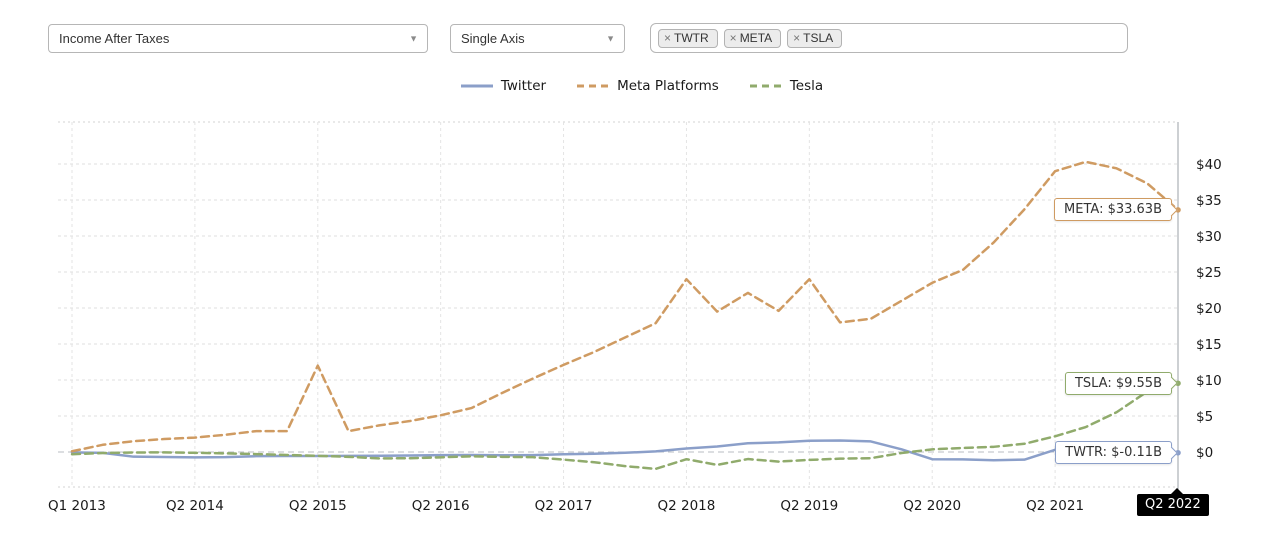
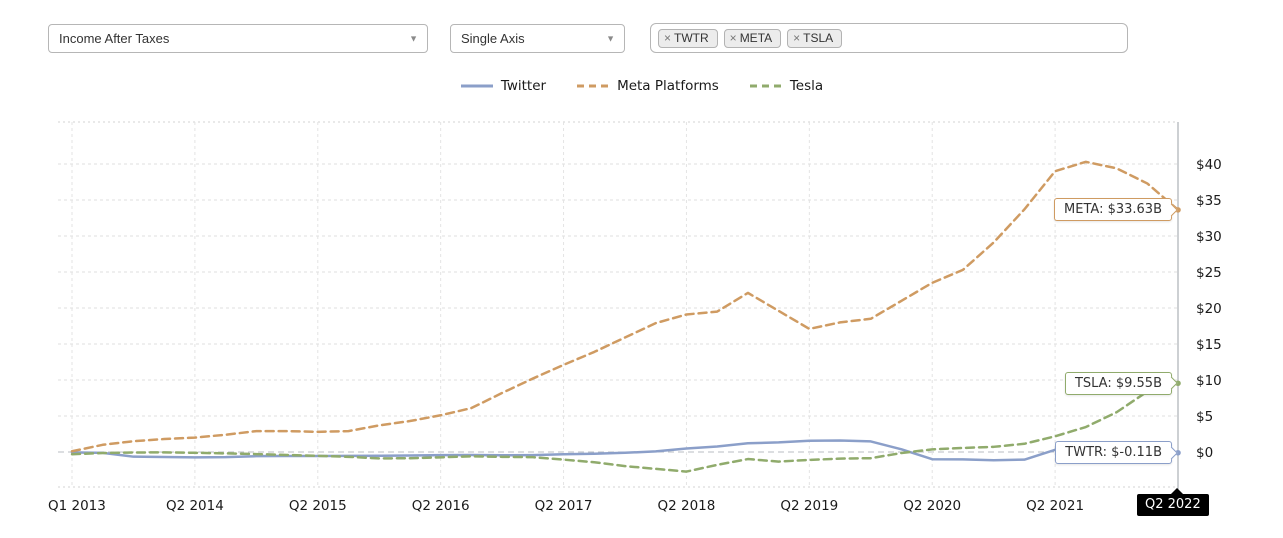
Meta Platforms/Q2 2015: $12 -> $3
Meta Platforms/Q2 2018: $24 -> $19
Tesla/Q2 2018: -$1 -> -$3
Meta Platforms/Q2 2019: $24 -> $17
